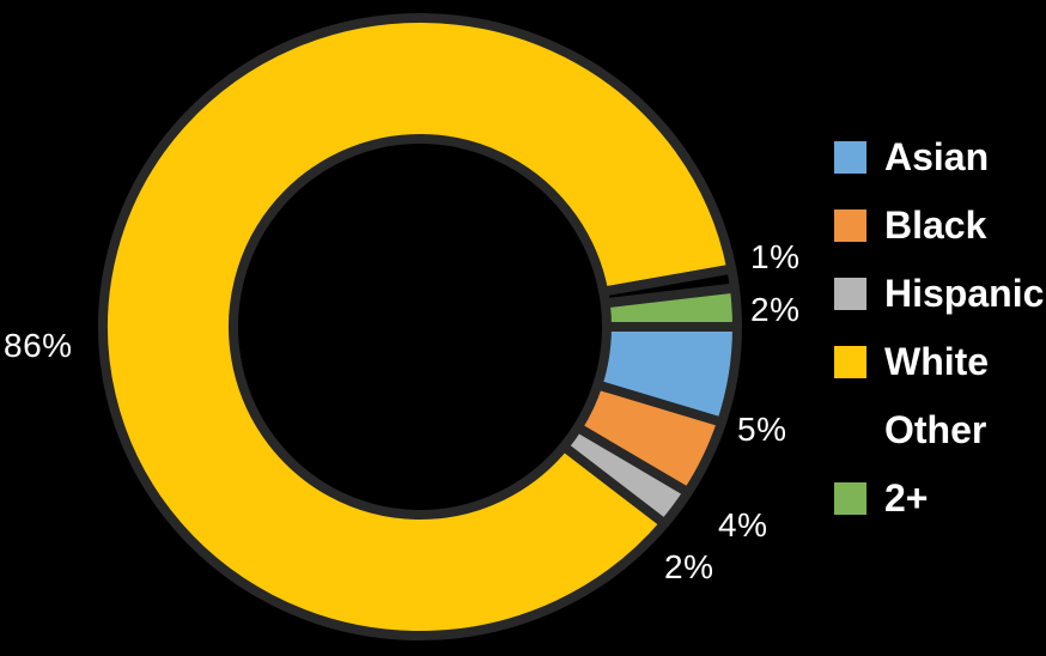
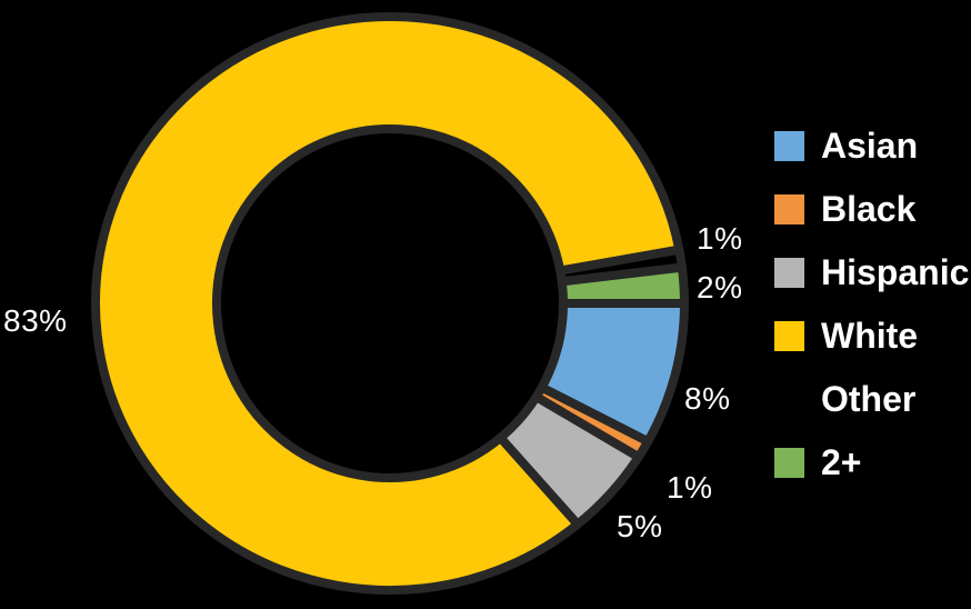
Asian: 5% -> 8%
Black: 4% -> 1%
Hispanic: 2% -> 5%
White: 86% -> 83%
